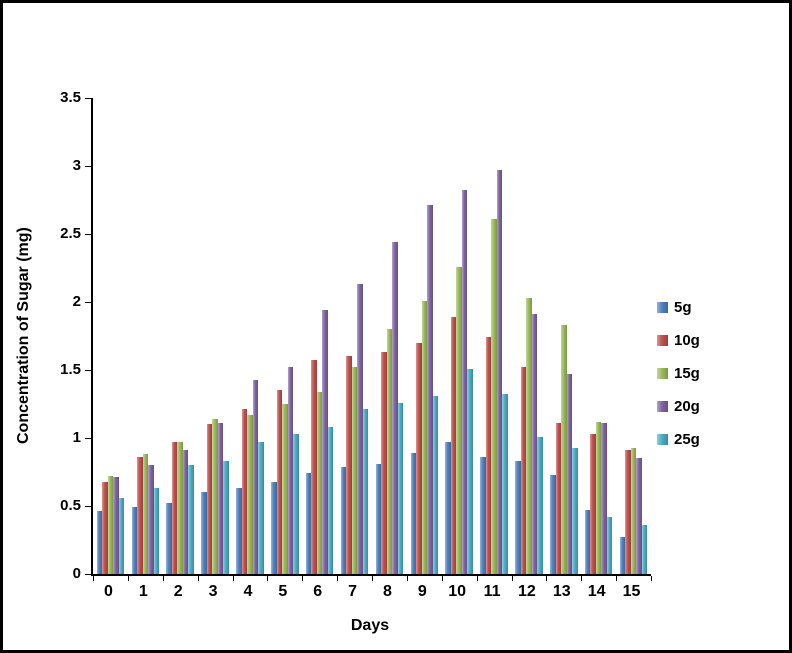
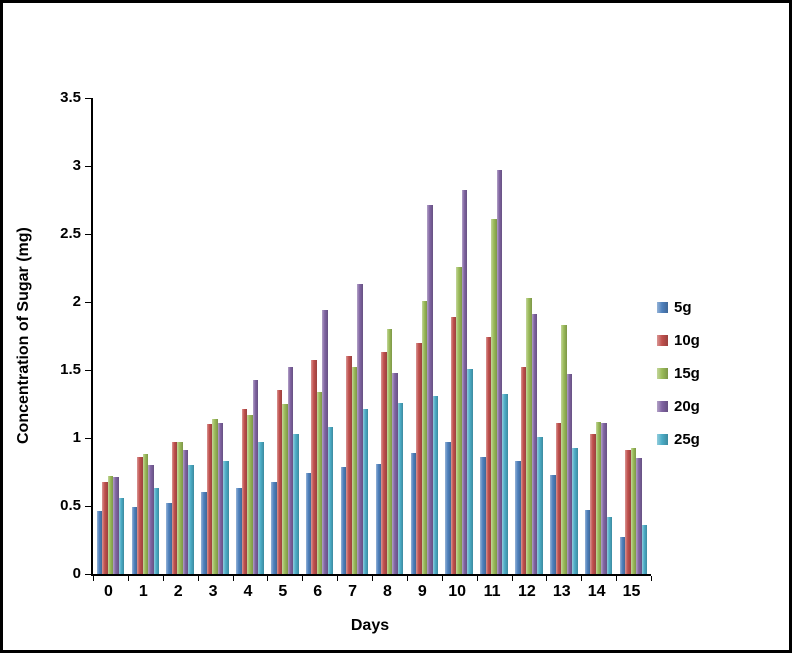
20g/8: 2.44 -> 1.48
